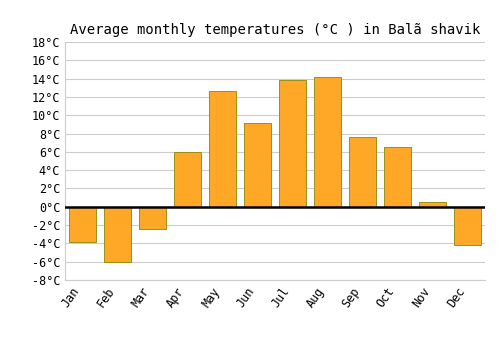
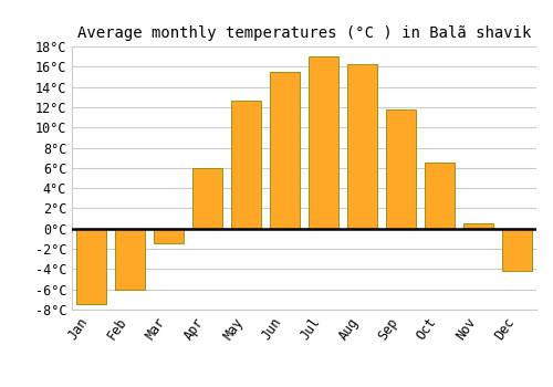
Jan: -3.8°C -> -7.5°C
Mar: -2.4°C -> -1.5°C
Jun: 9.2°C -> 15.5°C
Jul: 13.8°C -> 17.0°C
Aug: 14.2°C -> 16.3°C
Sep: 7.6°C -> 11.8°C
